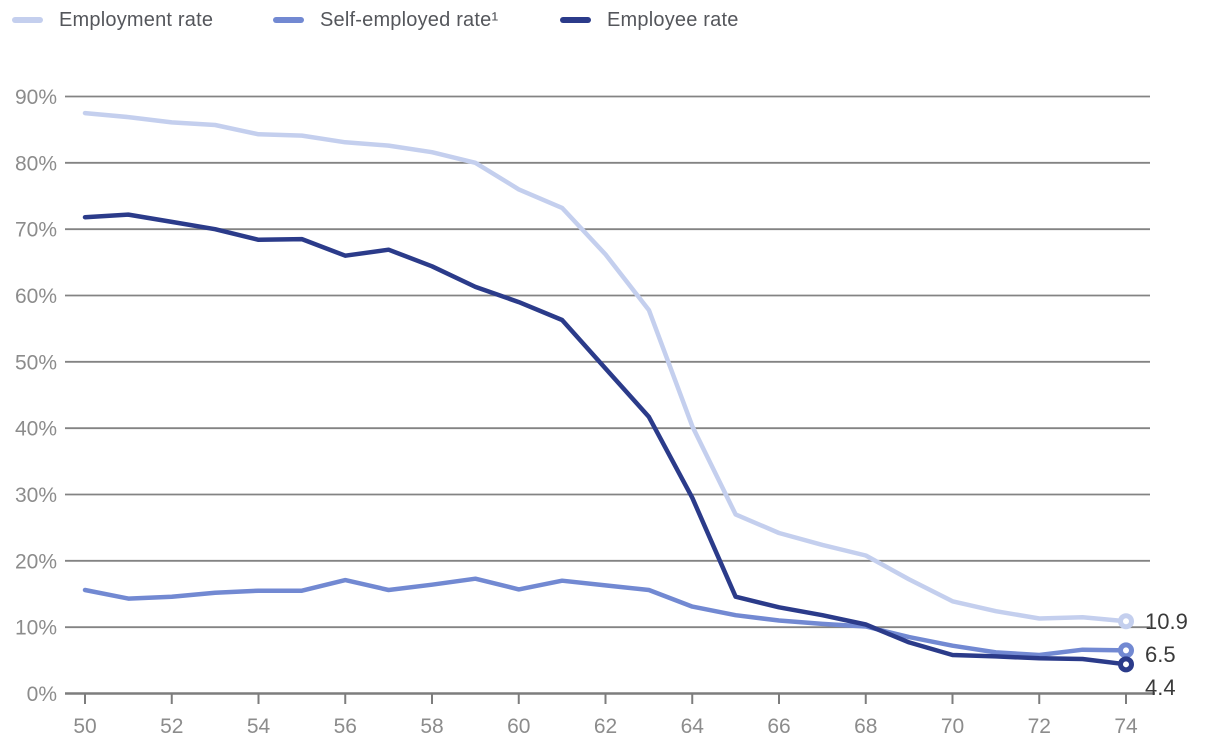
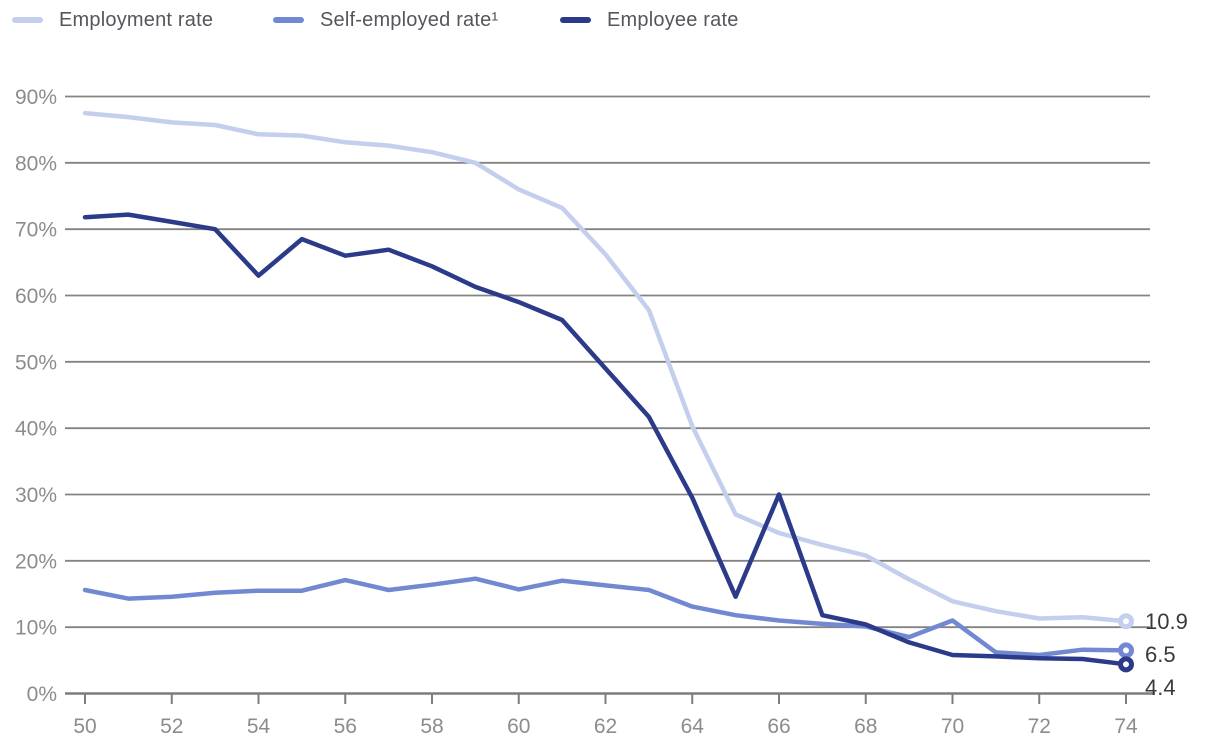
Employee rate/54: 68% -> 63%
Employee rate/66: 13% -> 30%
Self-employed rate¹/70: 7% -> 11%
